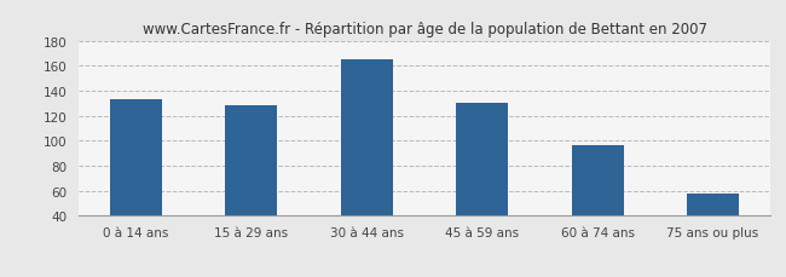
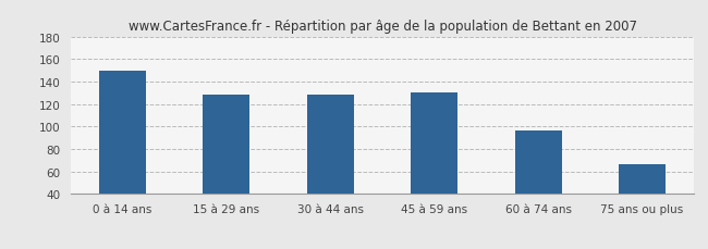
0 à 14 ans: 133 -> 150
30 à 44 ans: 165 -> 128
75 ans ou plus: 58 -> 66
